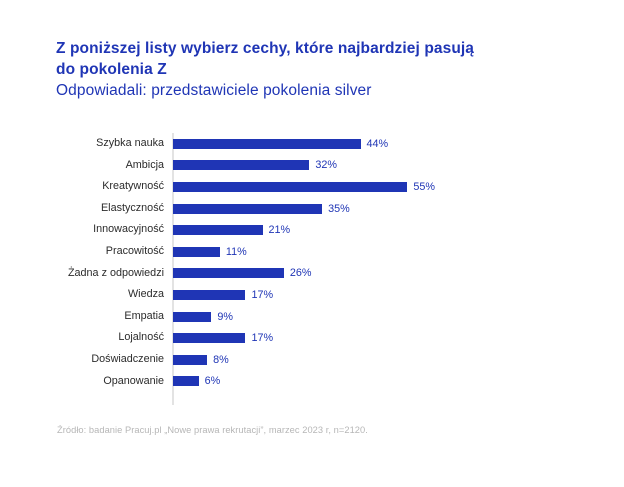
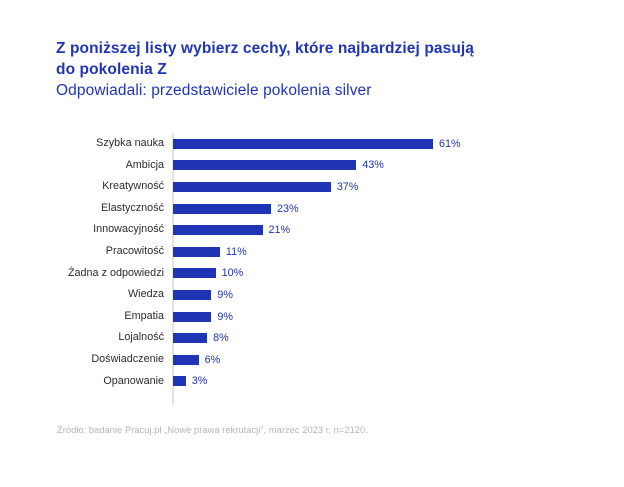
Szybka nauka: 44% -> 61%
Ambicja: 32% -> 43%
Kreatywność: 55% -> 37%
Elastyczność: 35% -> 23%
Żadna z odpowiedzi: 26% -> 10%
Wiedza: 17% -> 9%
Lojalność: 17% -> 8%
Doświadczenie: 8% -> 6%
Opanowanie: 6% -> 3%
